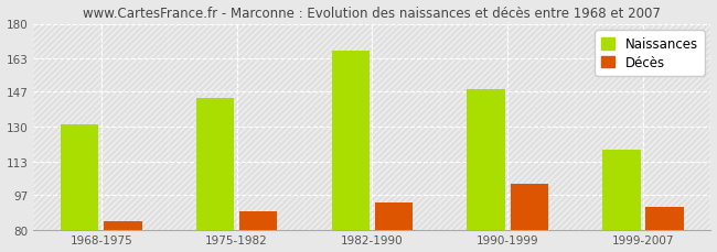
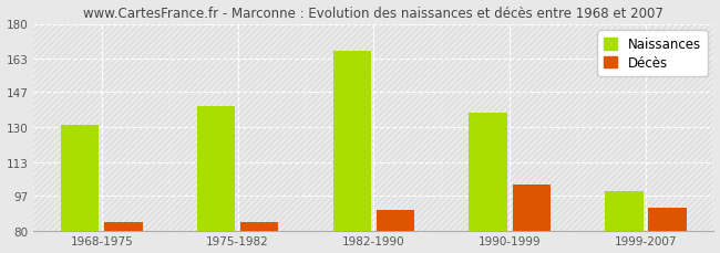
Naissances/1975-1982: 144 -> 140
Décès/1975-1982: 89 -> 84
Décès/1982-1990: 93 -> 90
Naissances/1990-1999: 148 -> 137
Naissances/1999-2007: 119 -> 99
